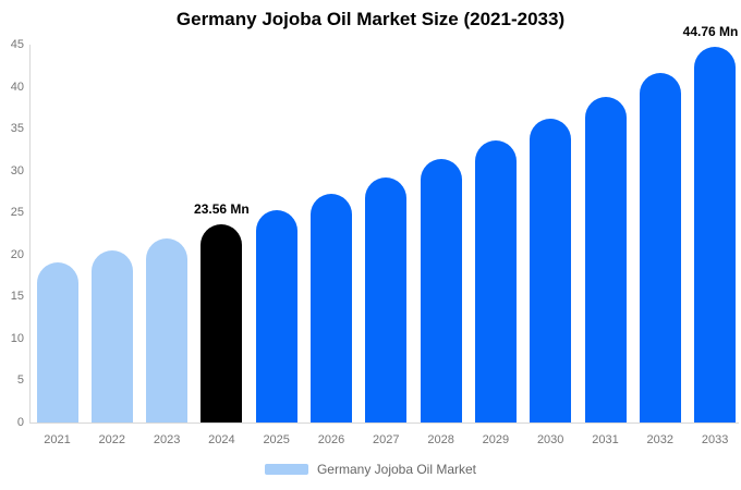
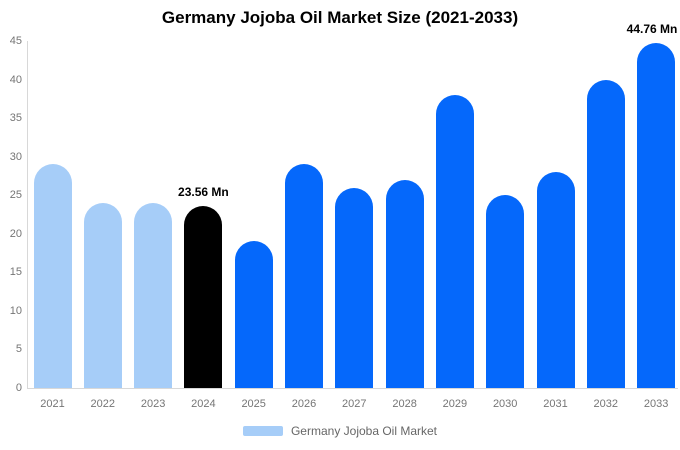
2021: 19 -> 29
2022: 20 -> 24
2023: 22 -> 24
2025: 25 -> 19
2026: 27 -> 29
2027: 29 -> 26
2028: 31 -> 27
2029: 34 -> 38
2030: 36 -> 25
2031: 39 -> 28
2032: 42 -> 40
